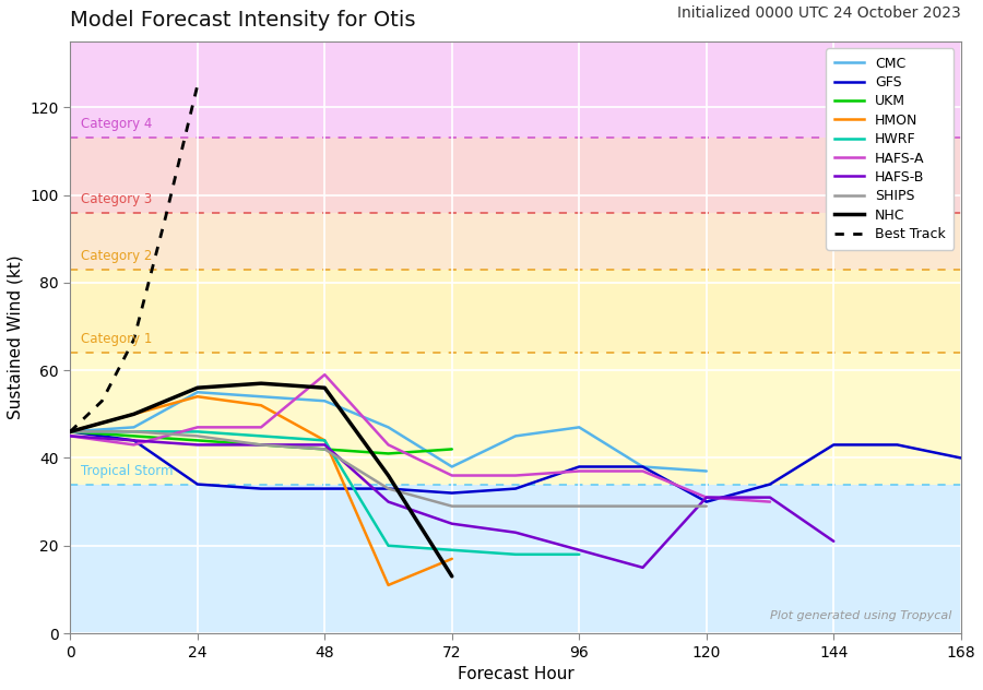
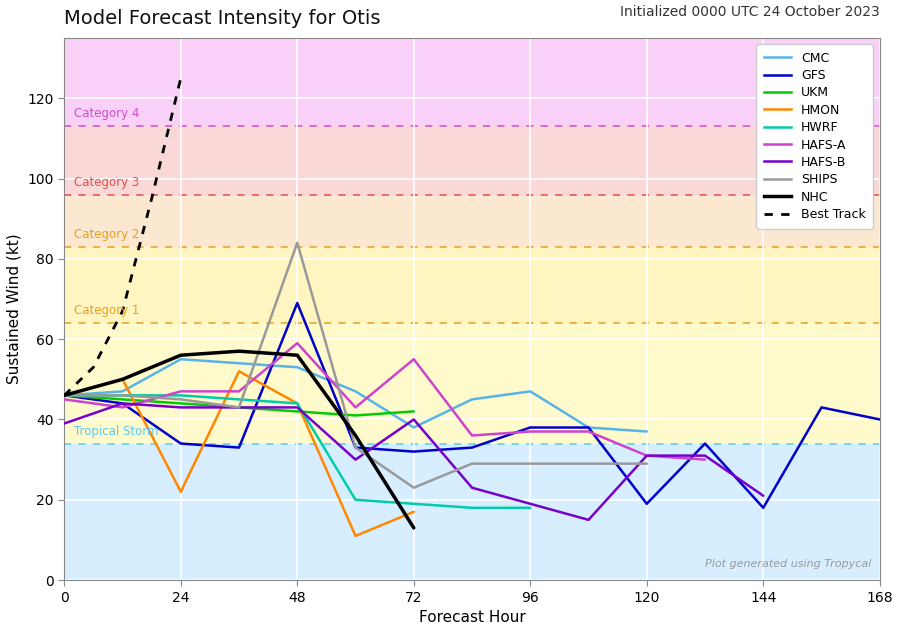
HAFS-B/0: 45 -> 39
HMON/24: 54 -> 22
GFS/48: 33 -> 69
SHIPS/48: 42 -> 84
HAFS-A/72: 36 -> 55
HAFS-B/72: 25 -> 40
SHIPS/72: 29 -> 23
GFS/120: 30 -> 19
GFS/144: 43 -> 18
